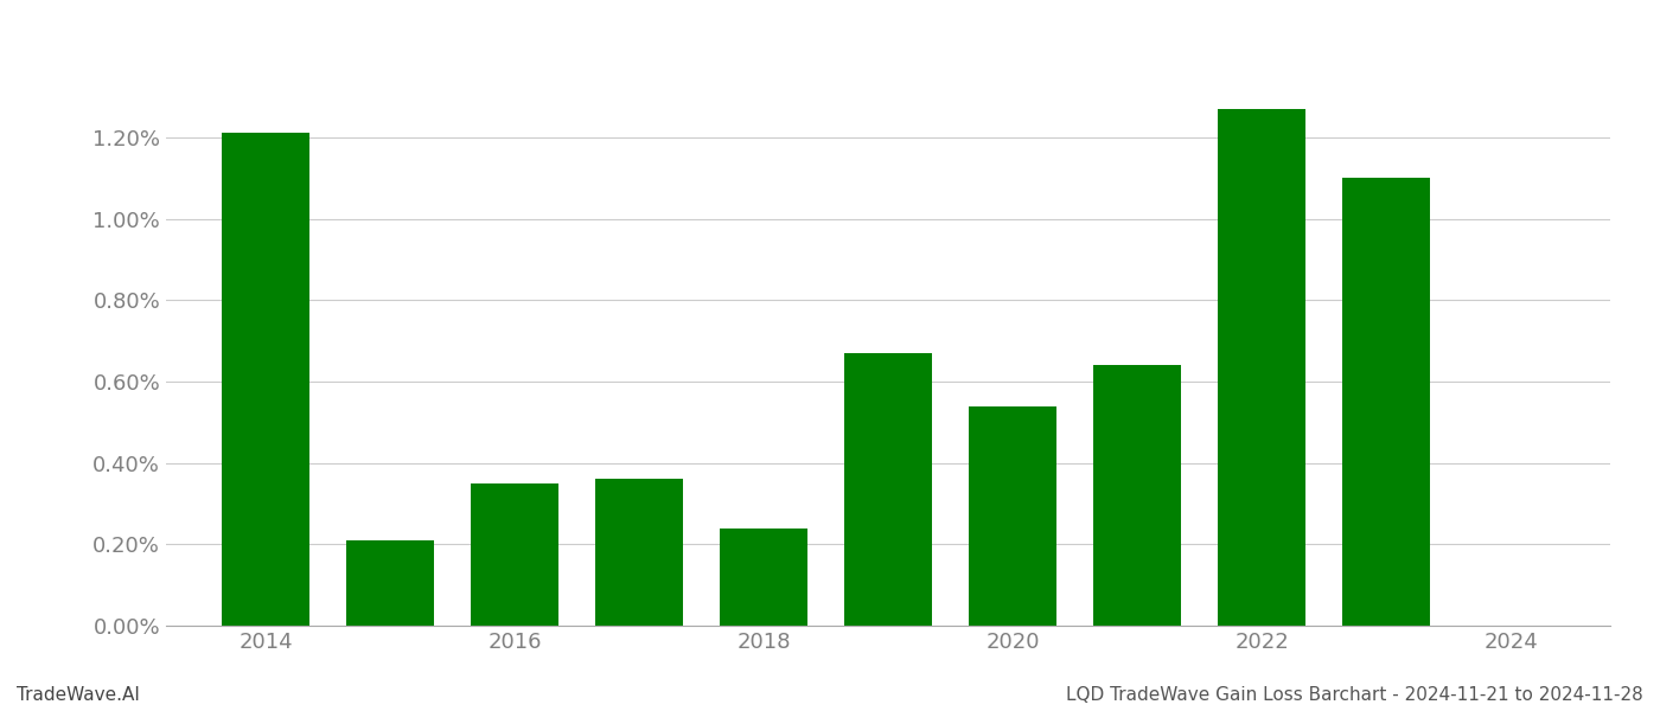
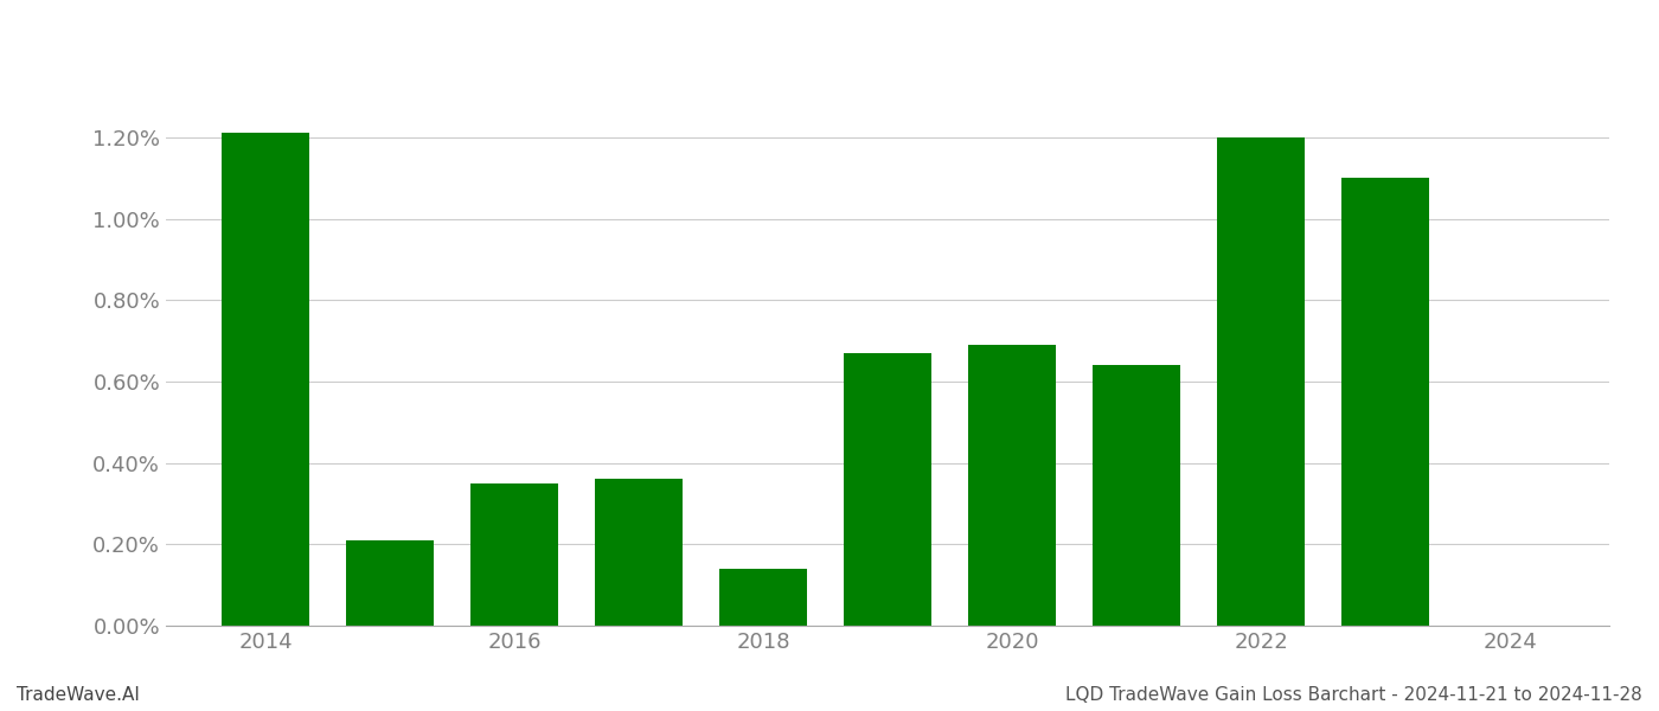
2018: 0.24% -> 0.14%
2020: 0.54% -> 0.69%
2022: 1.27% -> 1.20%
